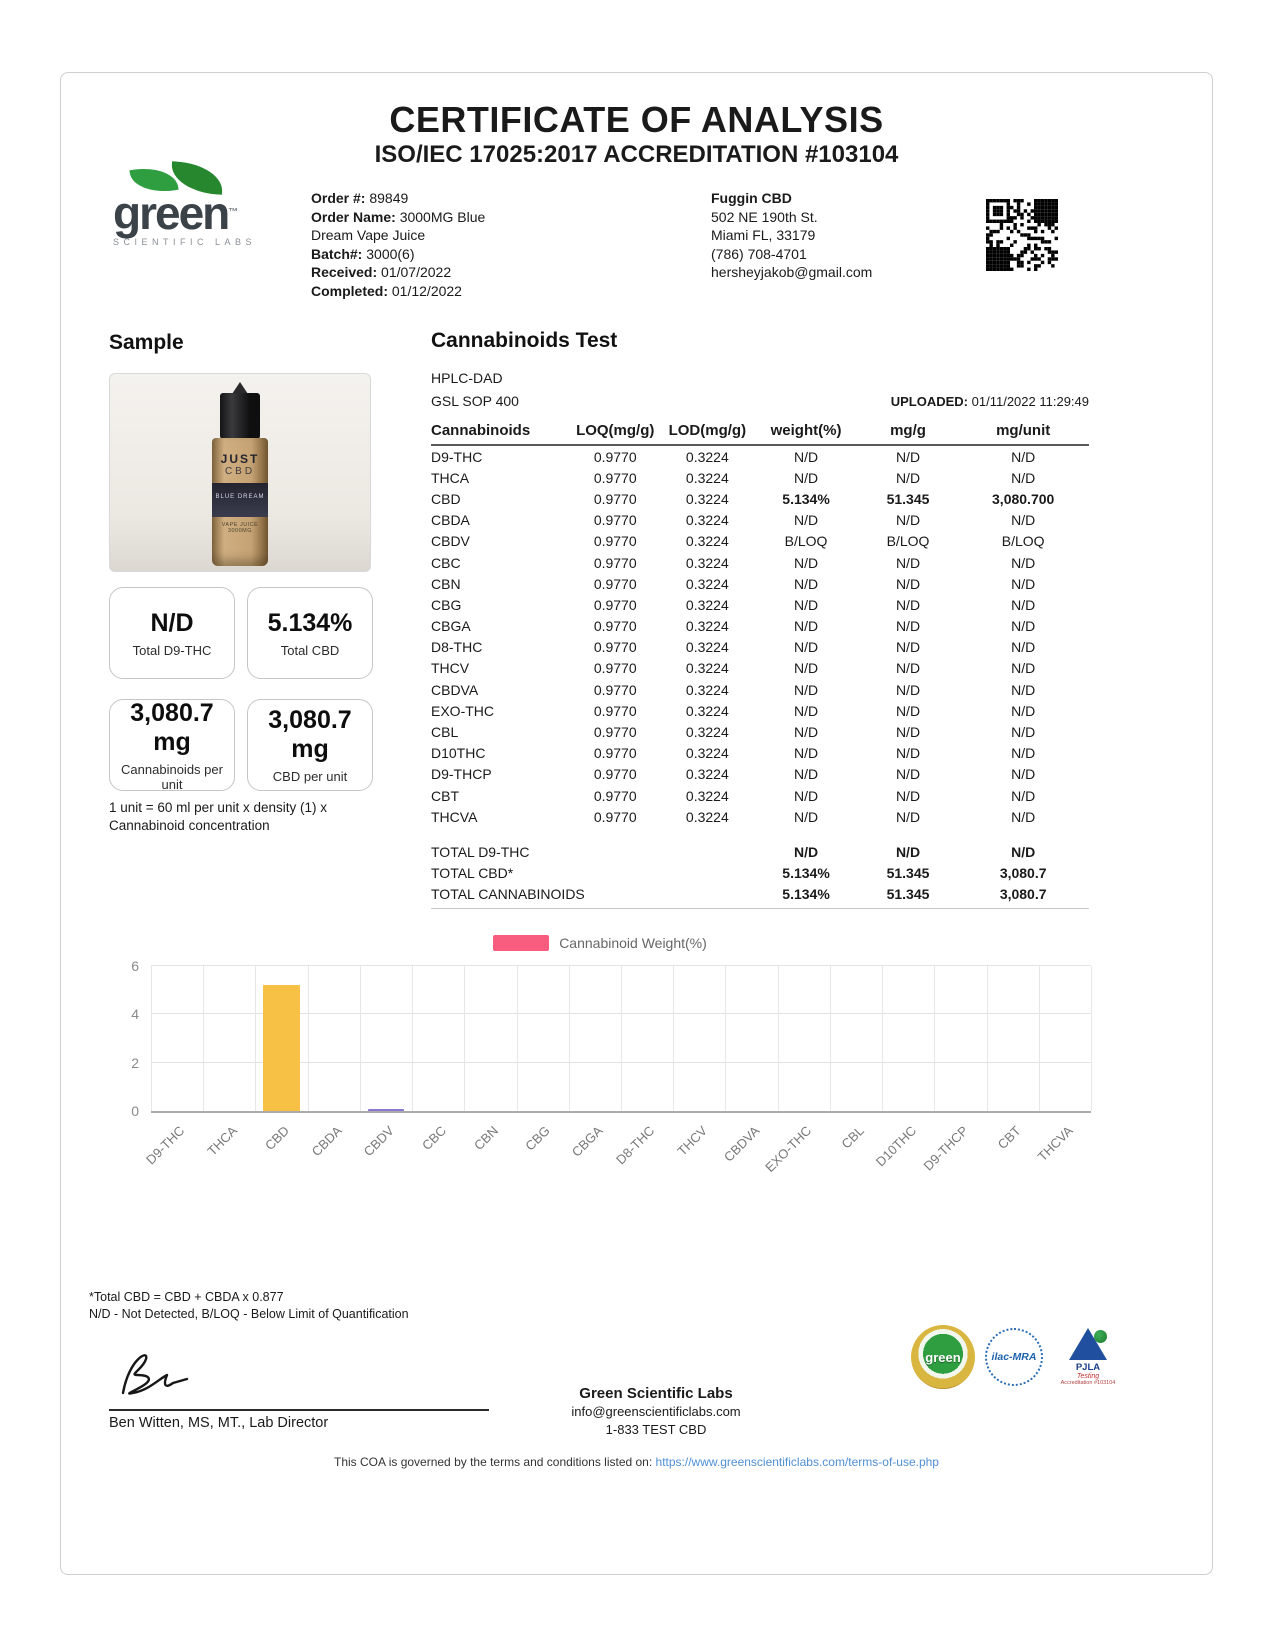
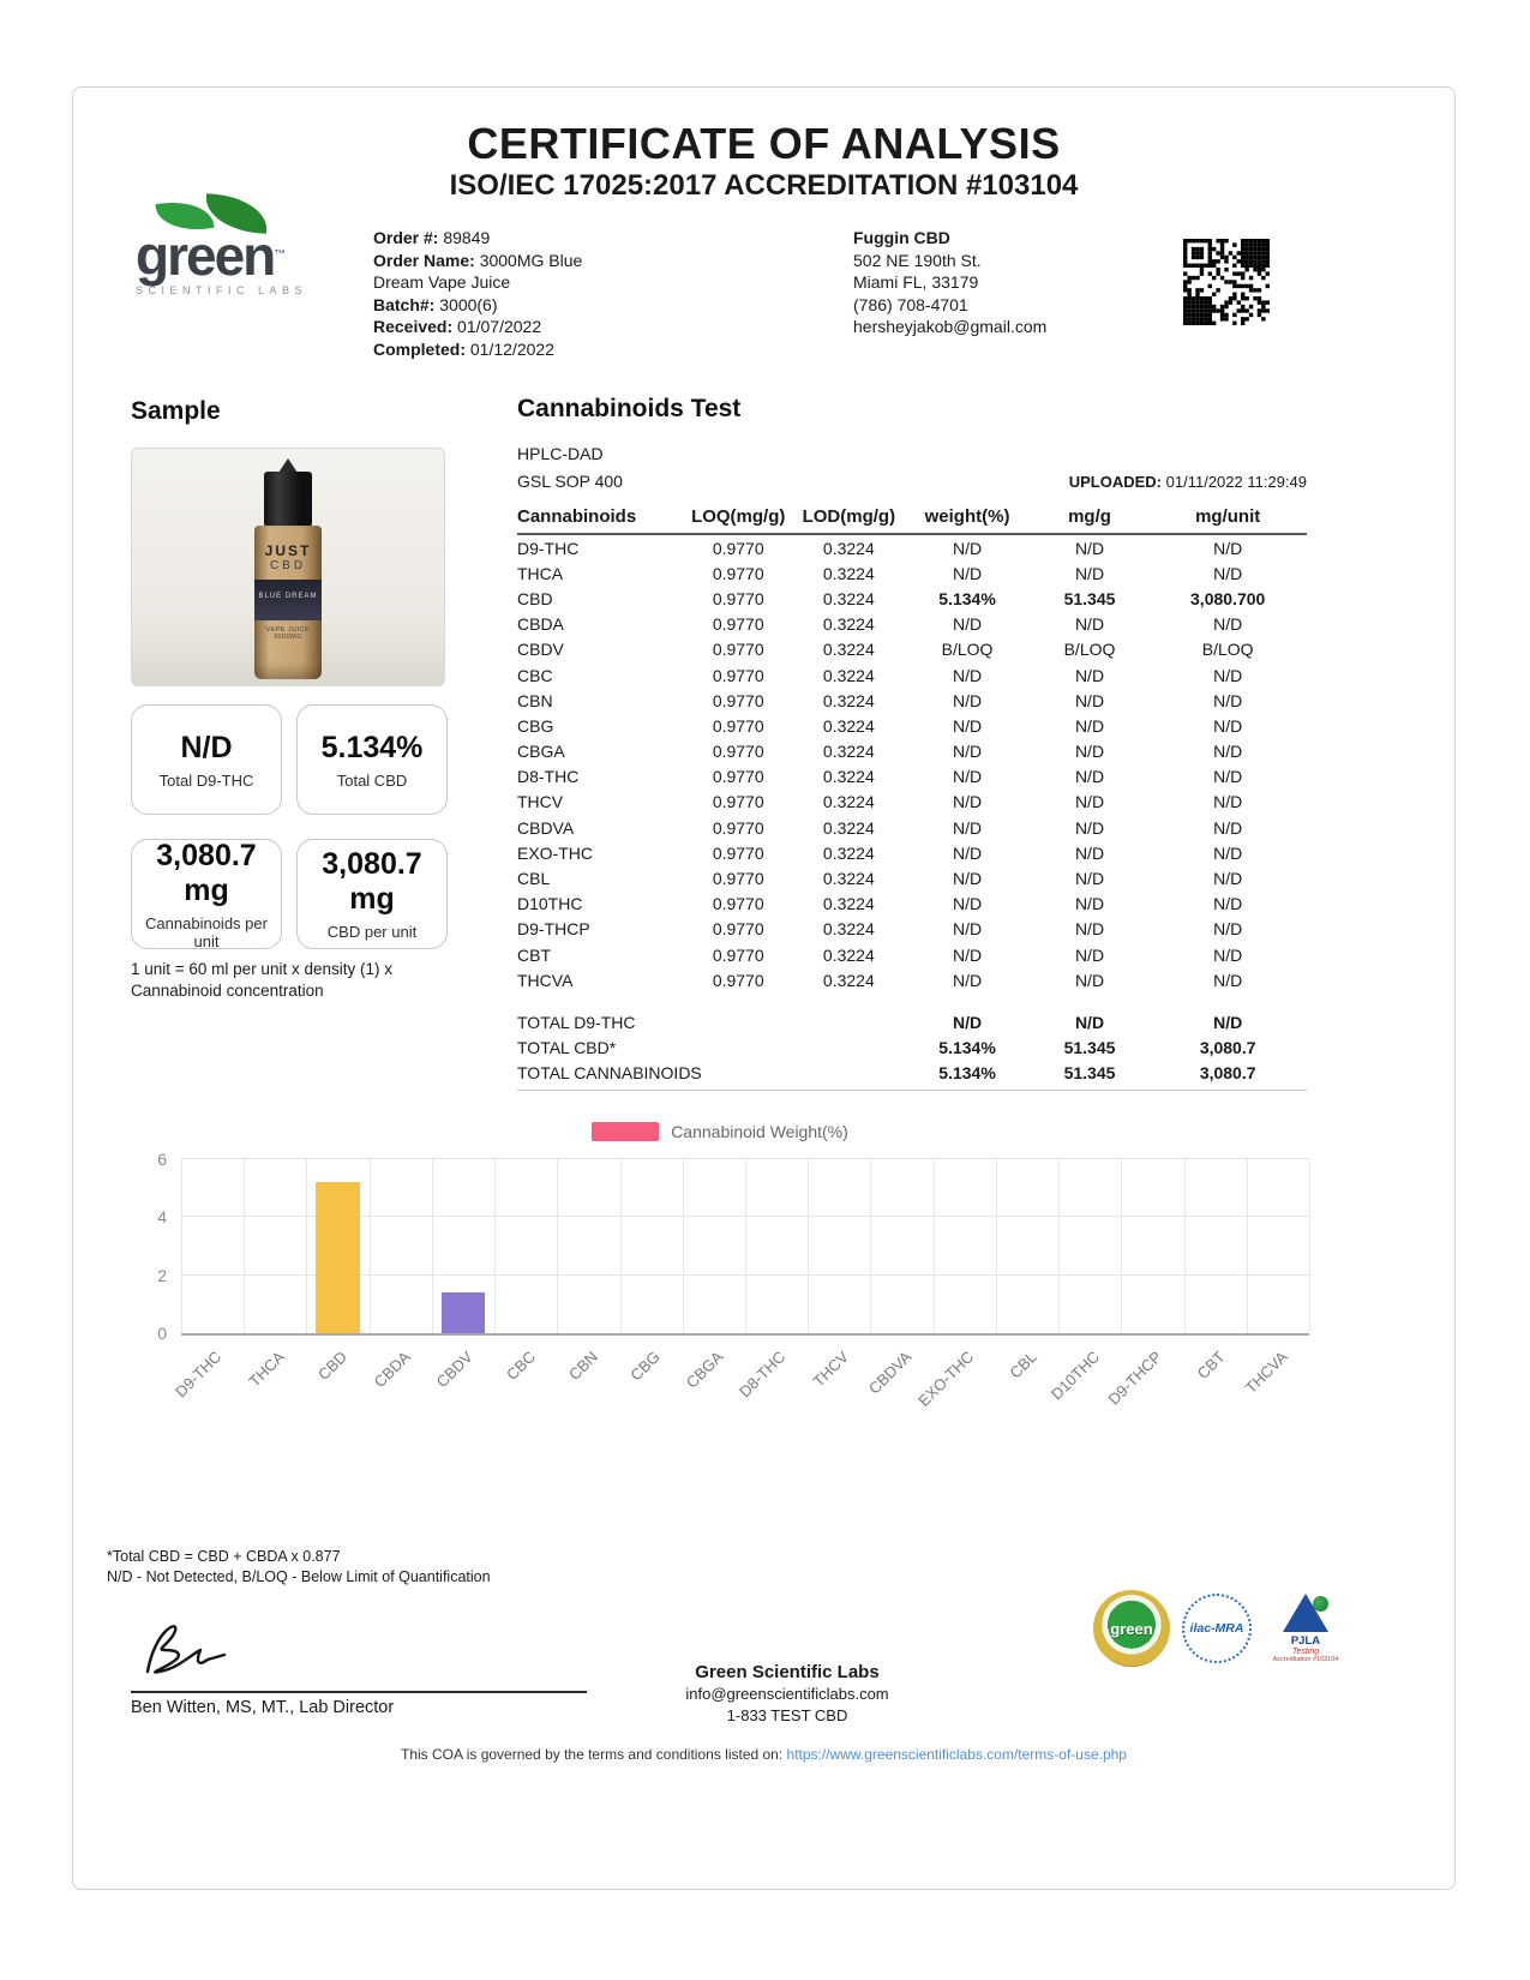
CBDV: 0.1 -> 1.4
